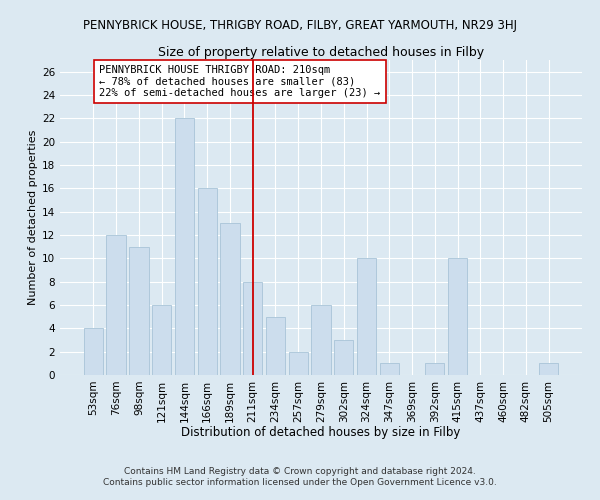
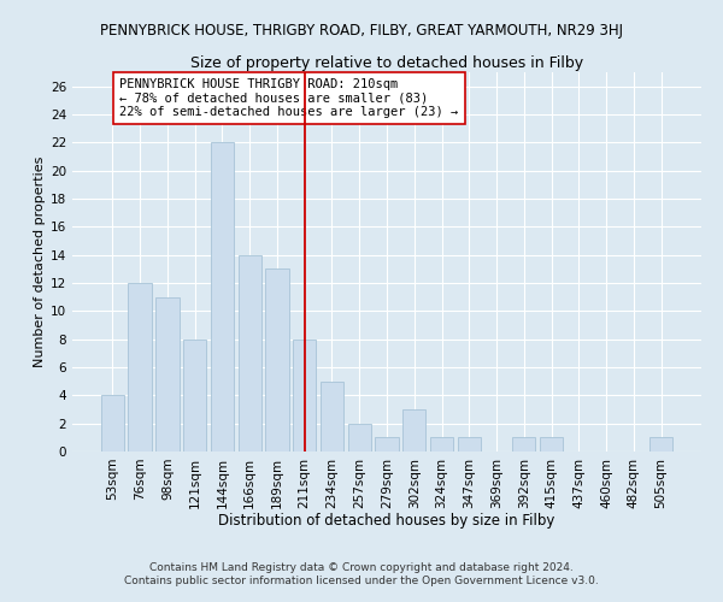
121sqm: 6 -> 8
166sqm: 16 -> 14
279sqm: 6 -> 1
324sqm: 10 -> 1
415sqm: 10 -> 1
